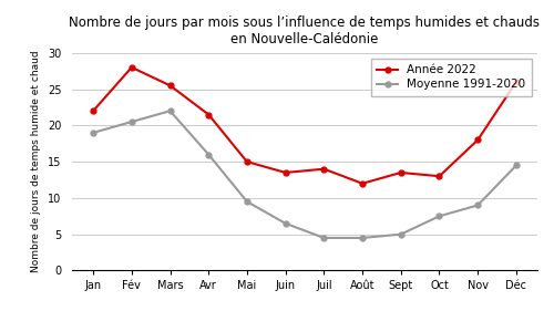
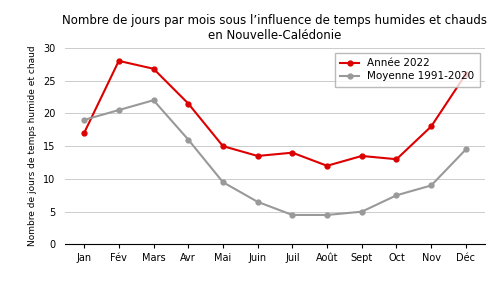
Année 2022/Jan: 22.0 -> 17.0
Année 2022/Mars: 25.5 -> 26.8
